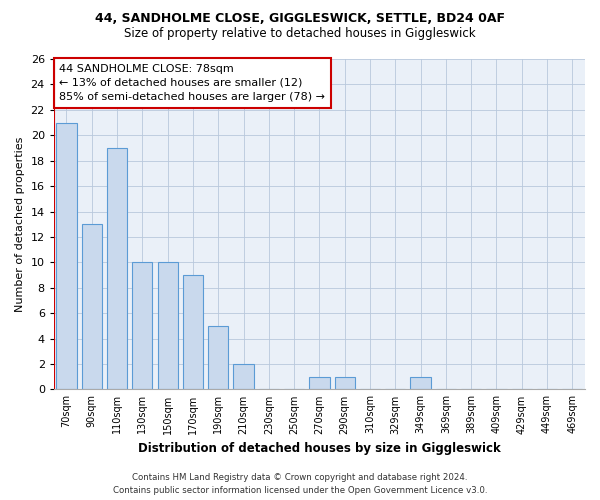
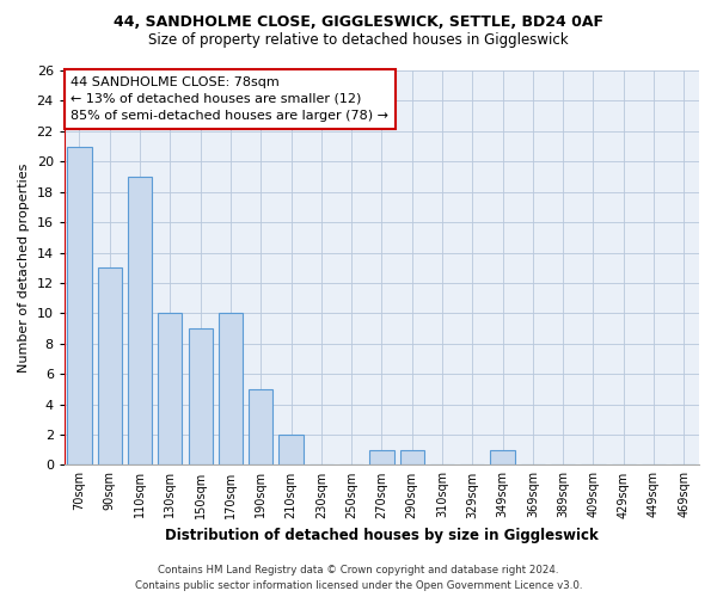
150sqm: 10 -> 9
170sqm: 9 -> 10
